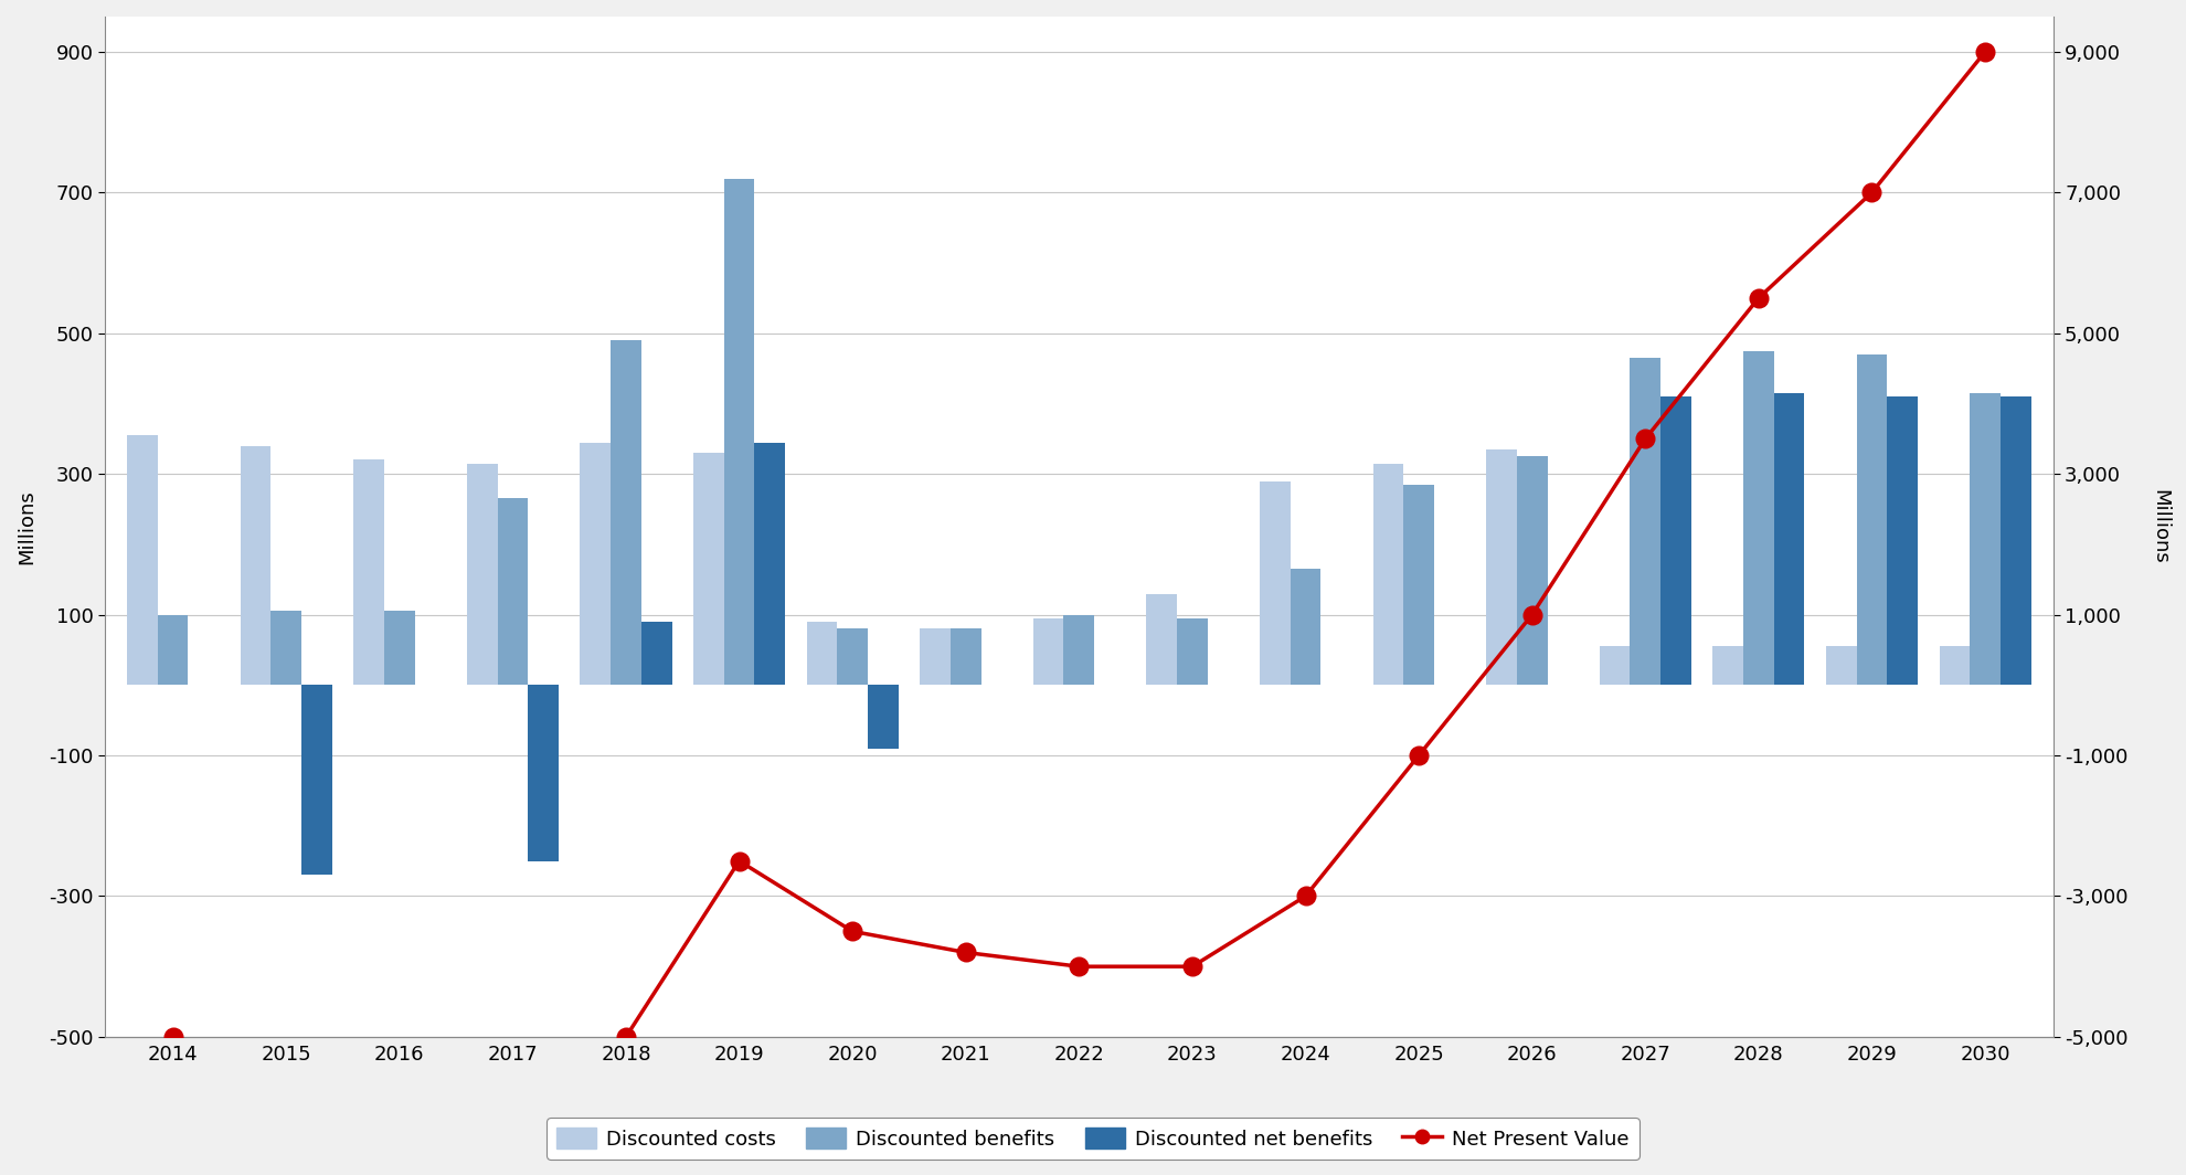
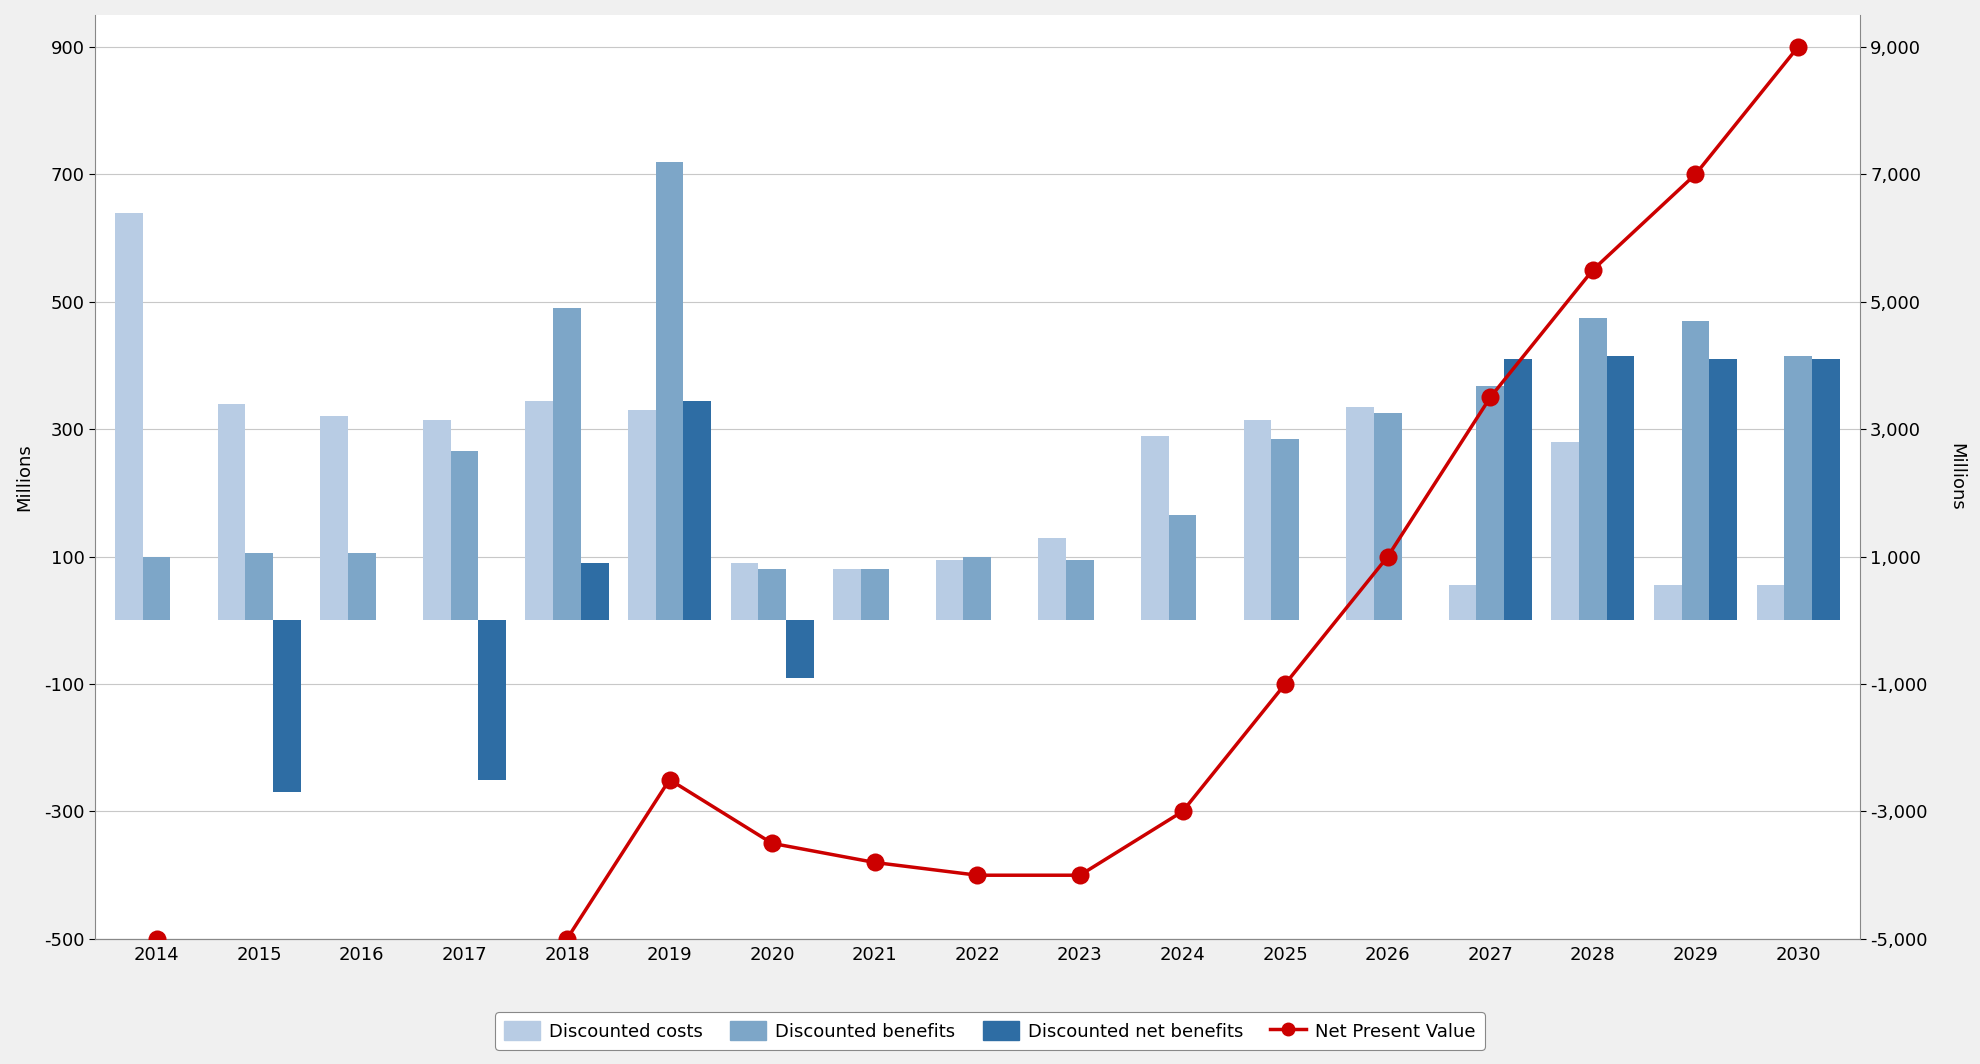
Discounted costs/2014: 355 -> 640
Discounted benefits/2027: 465 -> 368
Discounted costs/2028: 55 -> 280
